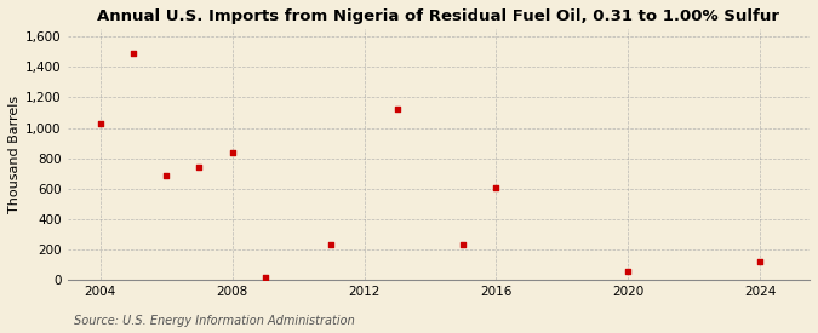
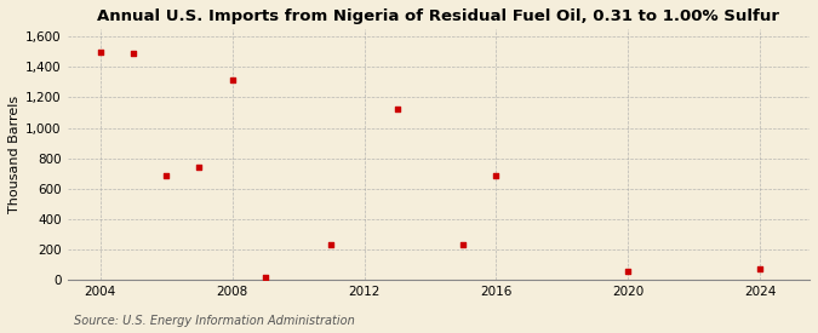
2004: 1,030 -> 1,500
2008: 840 -> 1,320
2016: 610 -> 690
2024: 120 -> 70
